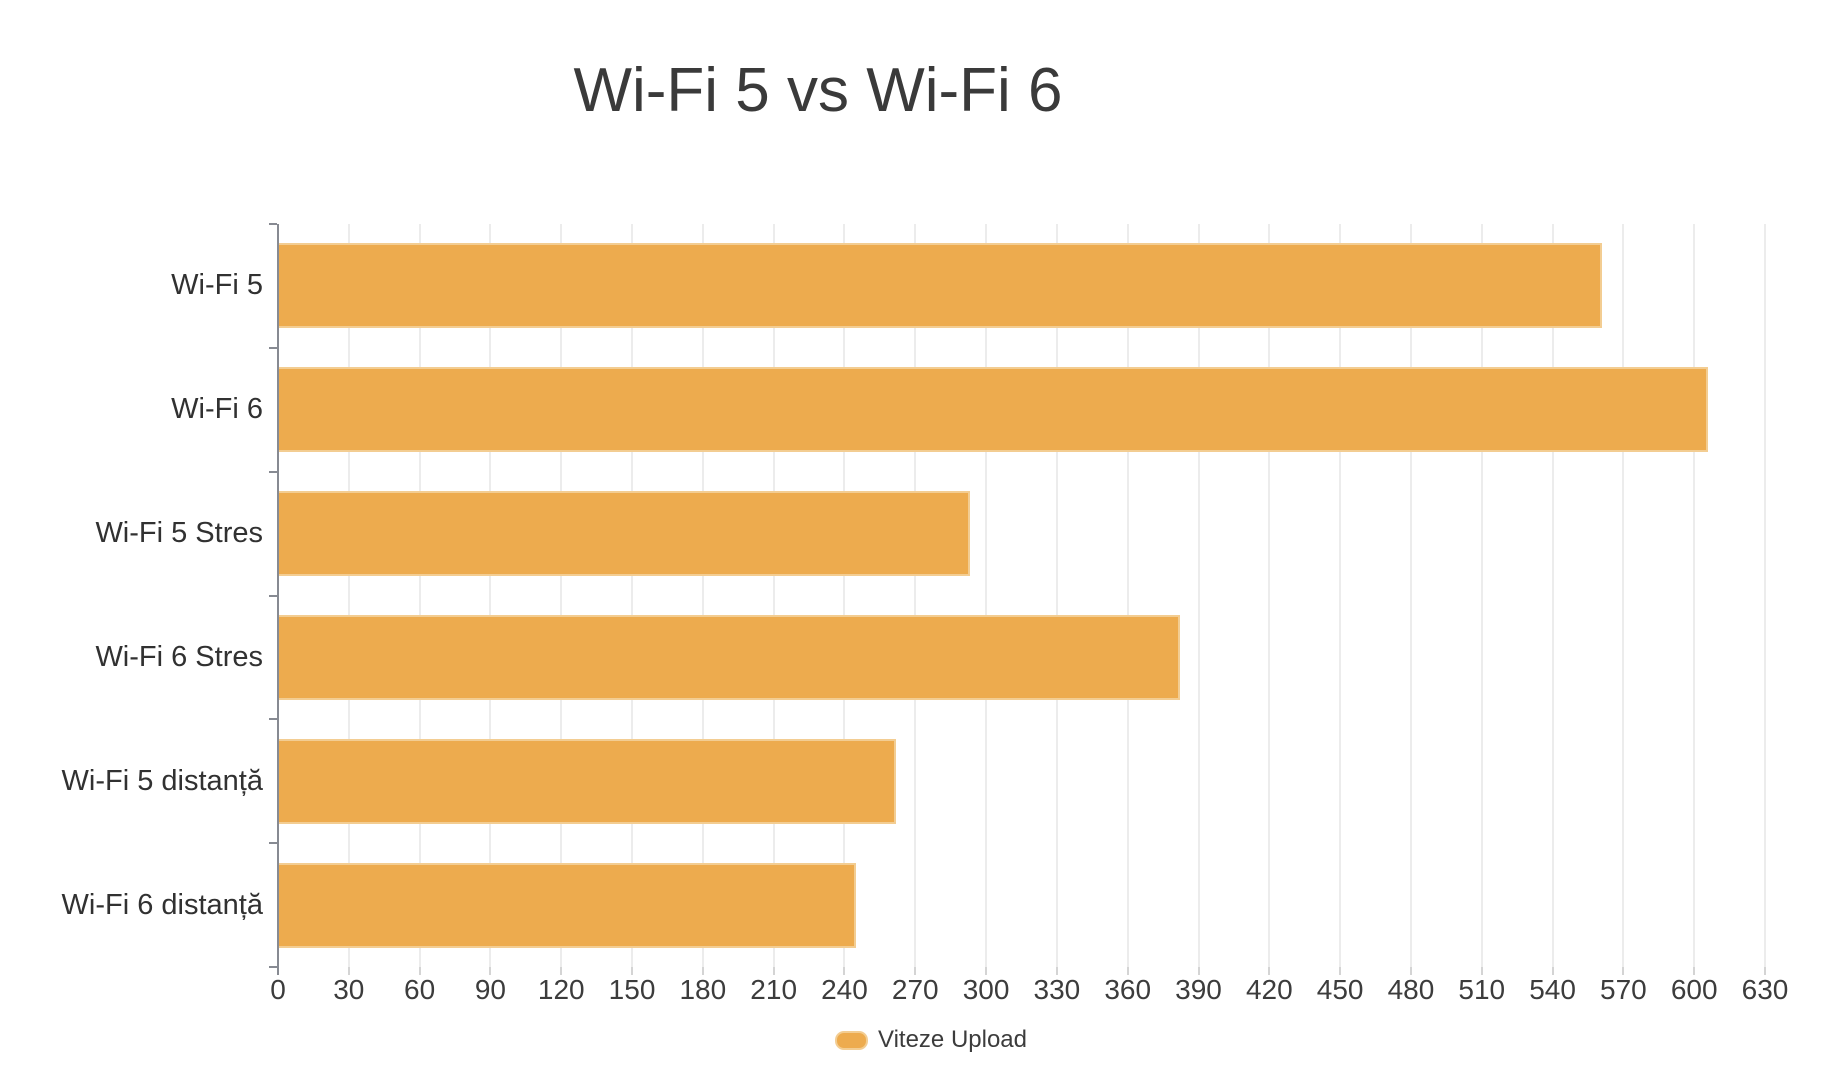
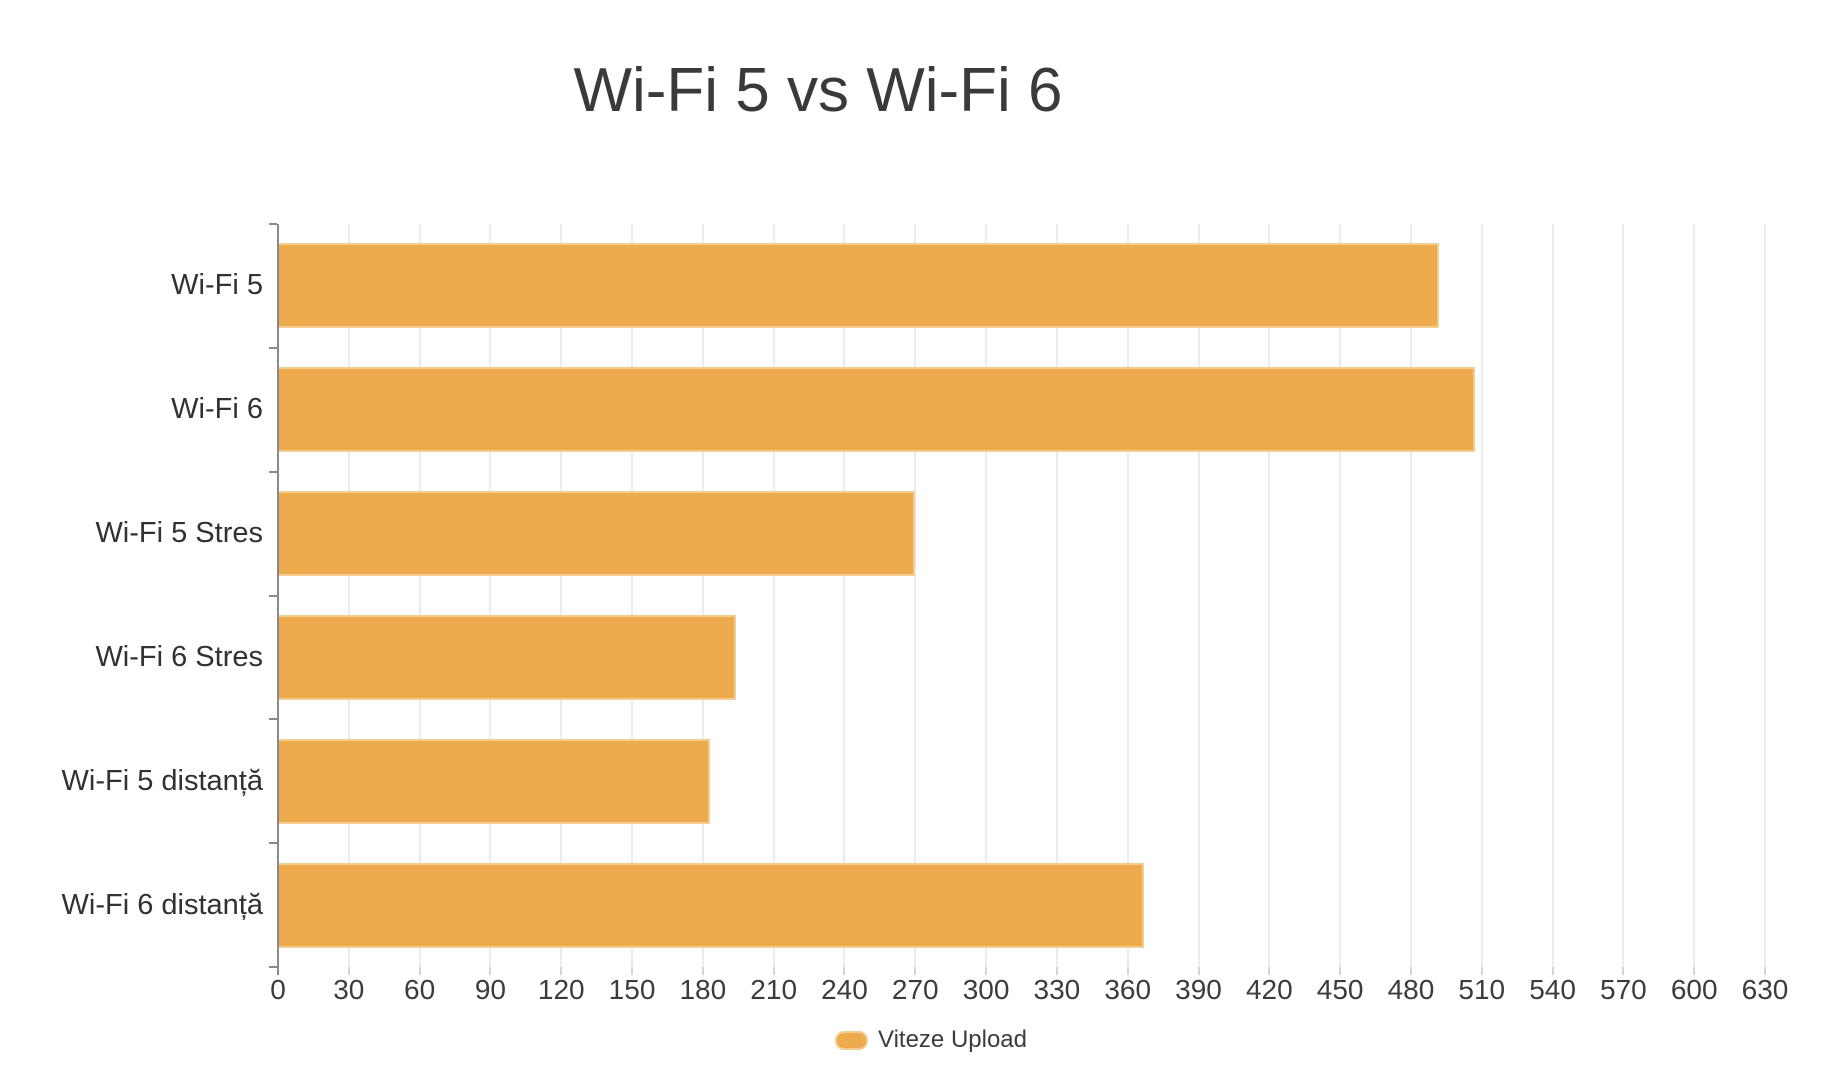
Wi-Fi 5: 561 -> 492
Wi-Fi 6: 606 -> 507
Wi-Fi 5 Stres: 293 -> 270
Wi-Fi 6 Stres: 382 -> 194
Wi-Fi 5 distanță: 262 -> 183
Wi-Fi 6 distanță: 245 -> 367
